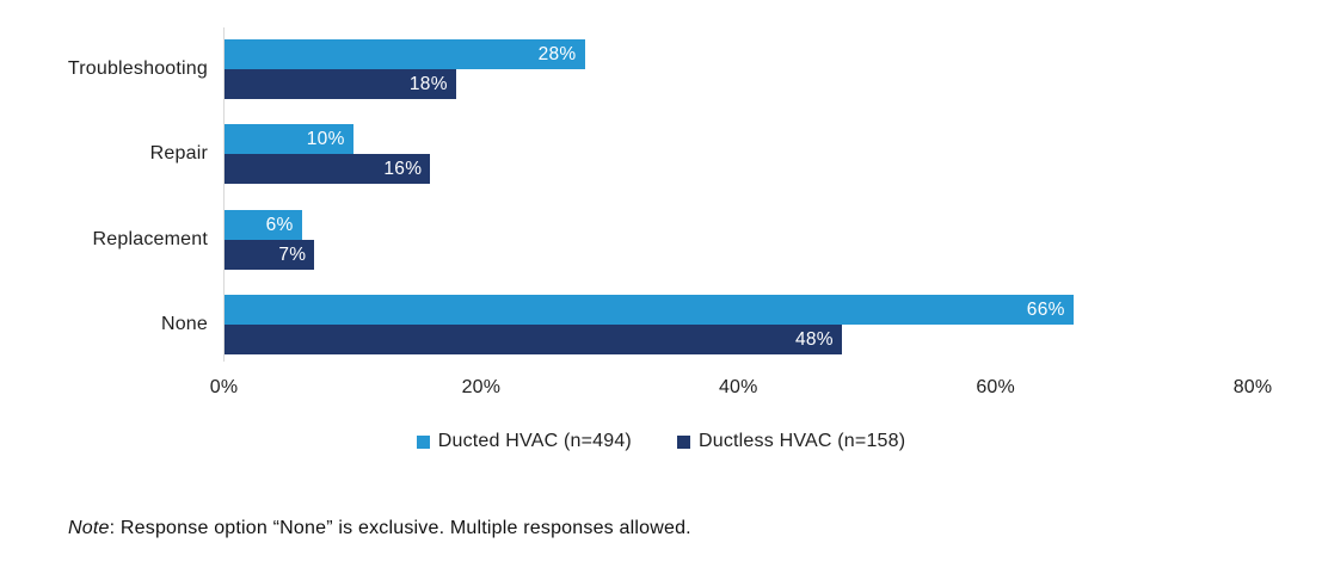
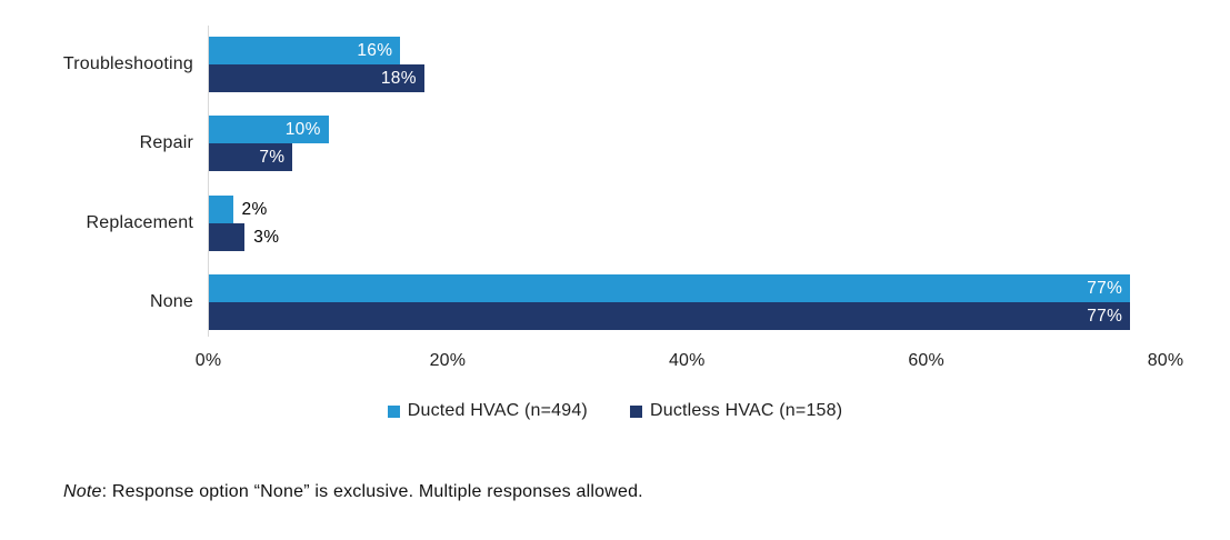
Ducted HVAC (n=494)/Troubleshooting: 28% -> 16%
Ductless HVAC (n=158)/Repair: 16% -> 7%
Ducted HVAC (n=494)/Replacement: 6% -> 2%
Ductless HVAC (n=158)/Replacement: 7% -> 3%
Ducted HVAC (n=494)/None: 66% -> 77%
Ductless HVAC (n=158)/None: 48% -> 77%
